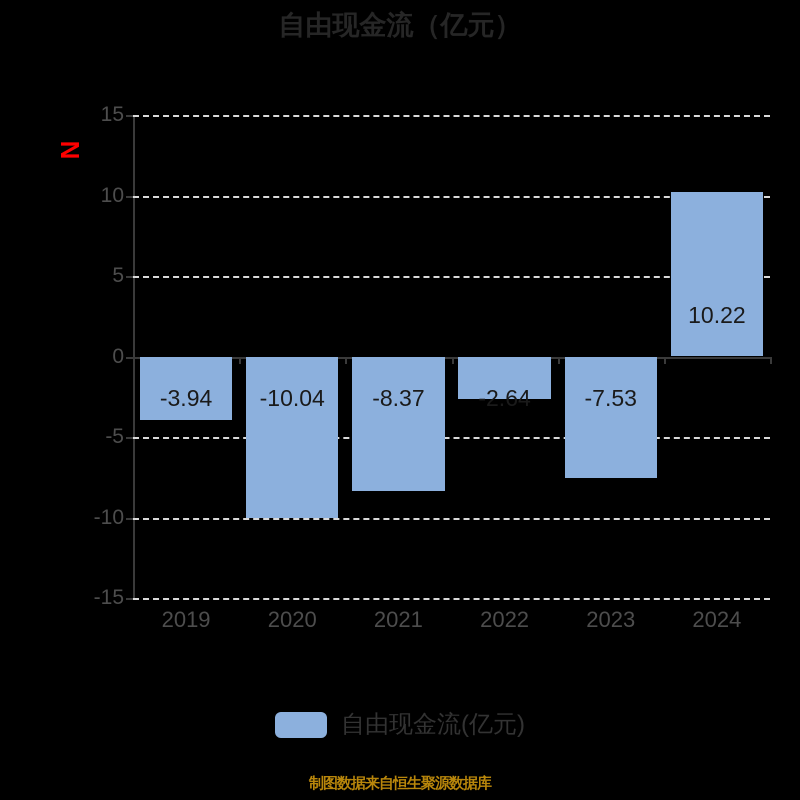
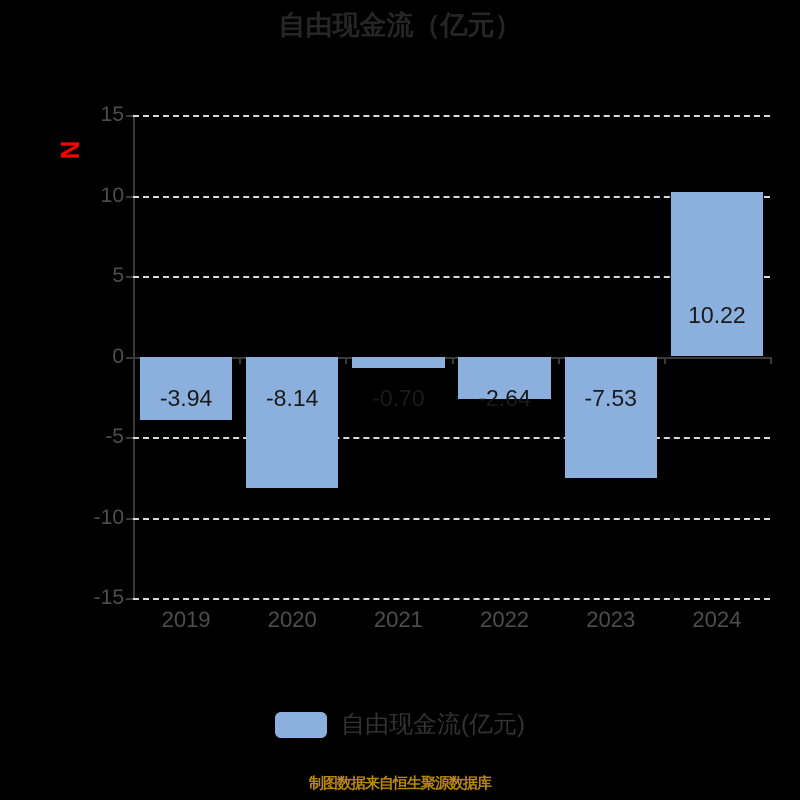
2020: -10.04 -> -8.14
2021: -8.37 -> -0.70
